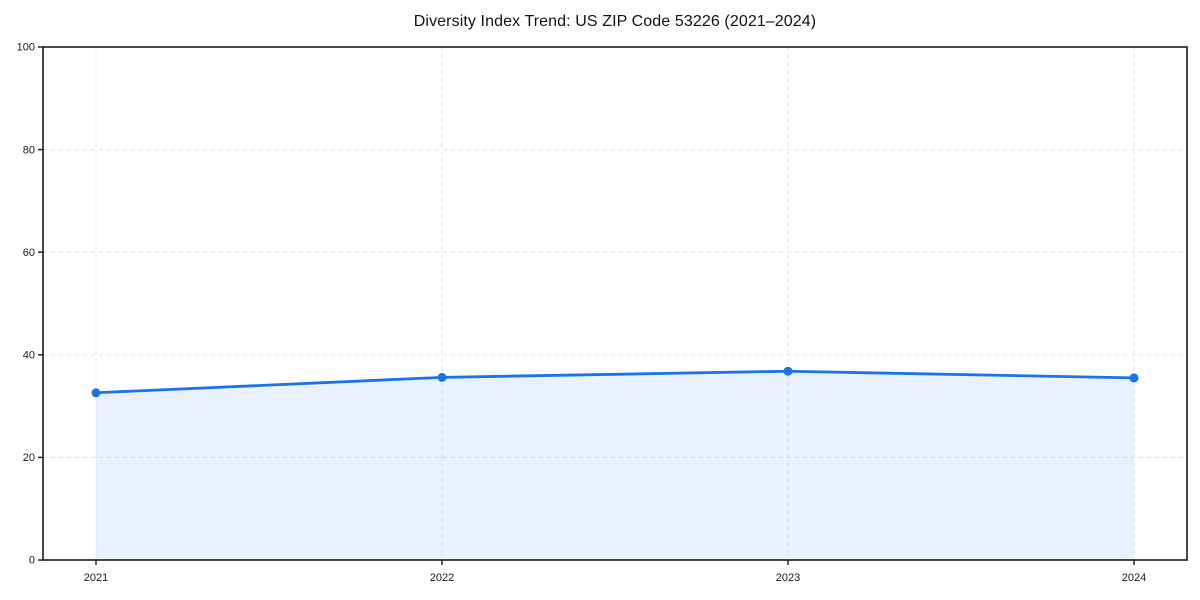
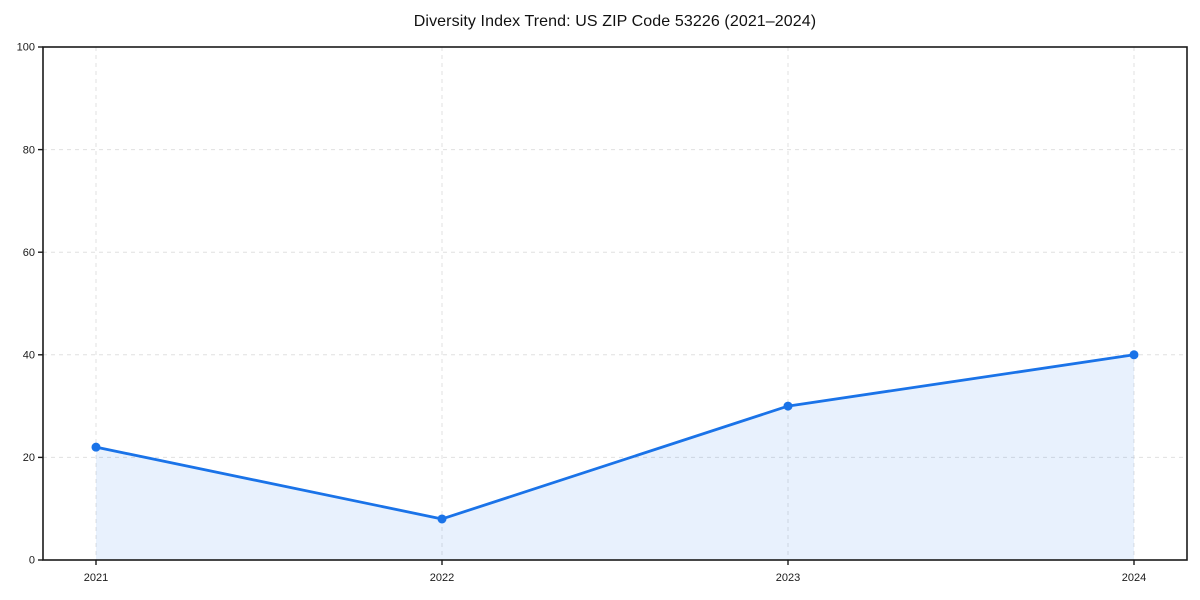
2021: 33 -> 22
2022: 36 -> 8
2023: 37 -> 30
2024: 36 -> 40
